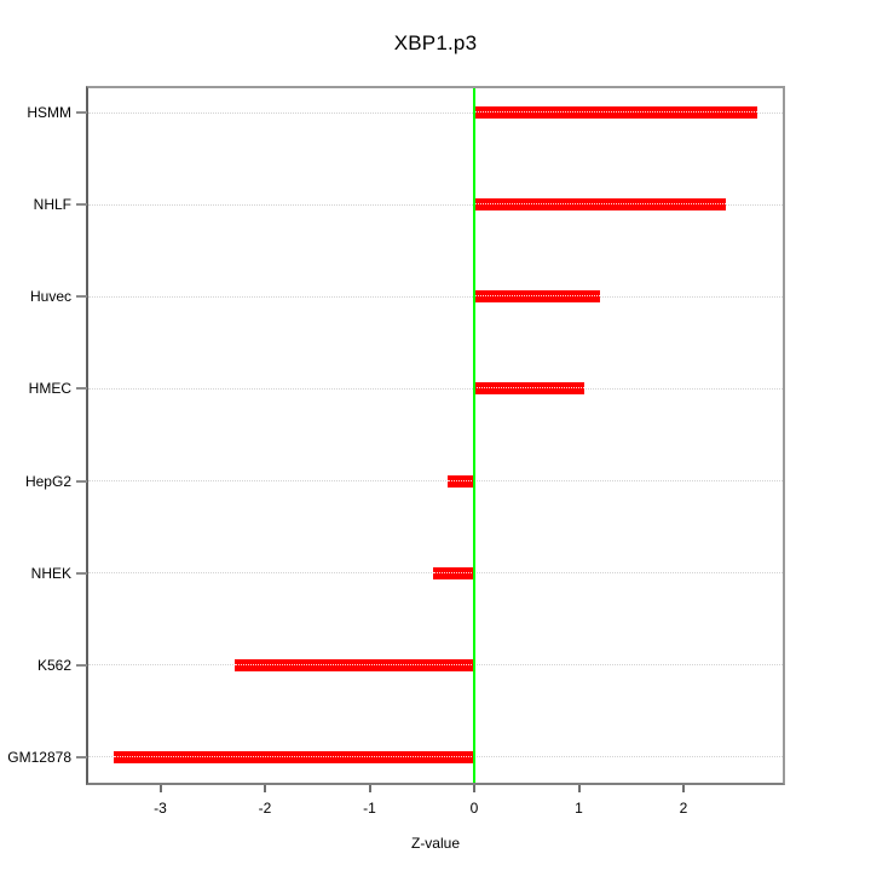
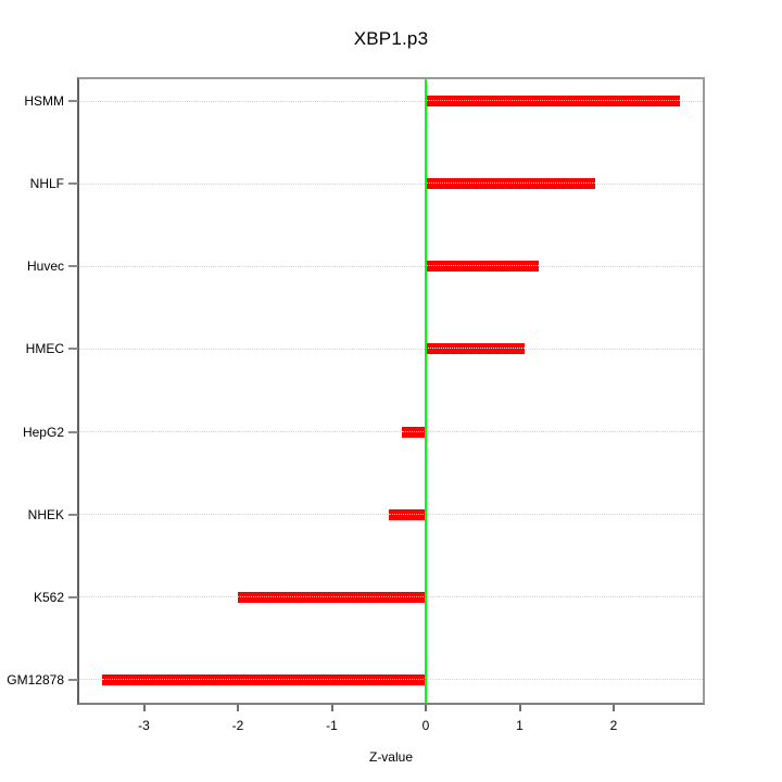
NHLF: 2.4 -> 1.8
K562: -2.3 -> -2.0
